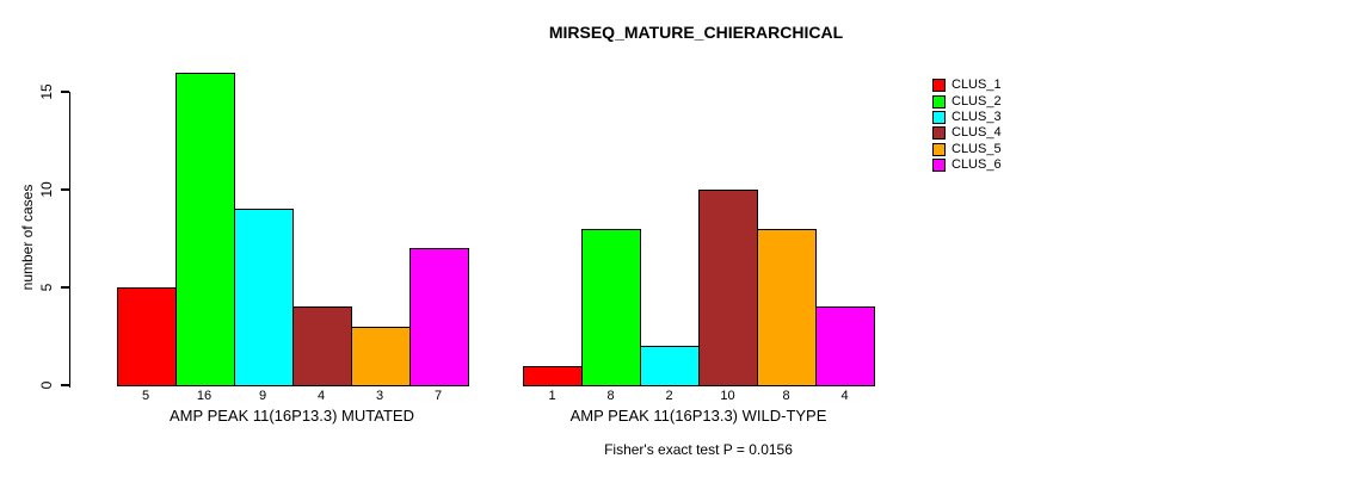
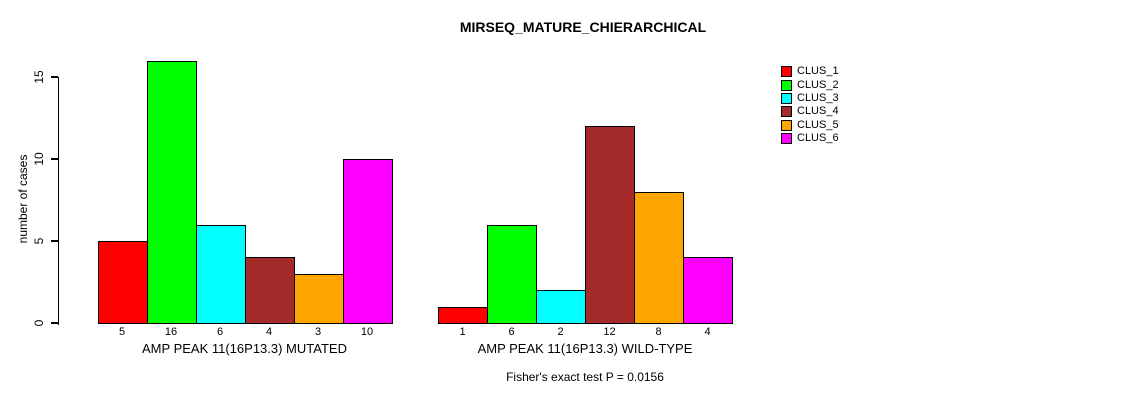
CLUS_3/AMP PEAK 11(16P13.3) MUTATED: 9 -> 6
CLUS_6/AMP PEAK 11(16P13.3) MUTATED: 7 -> 10
CLUS_2/AMP PEAK 11(16P13.3) WILD-TYPE: 8 -> 6
CLUS_4/AMP PEAK 11(16P13.3) WILD-TYPE: 10 -> 12
